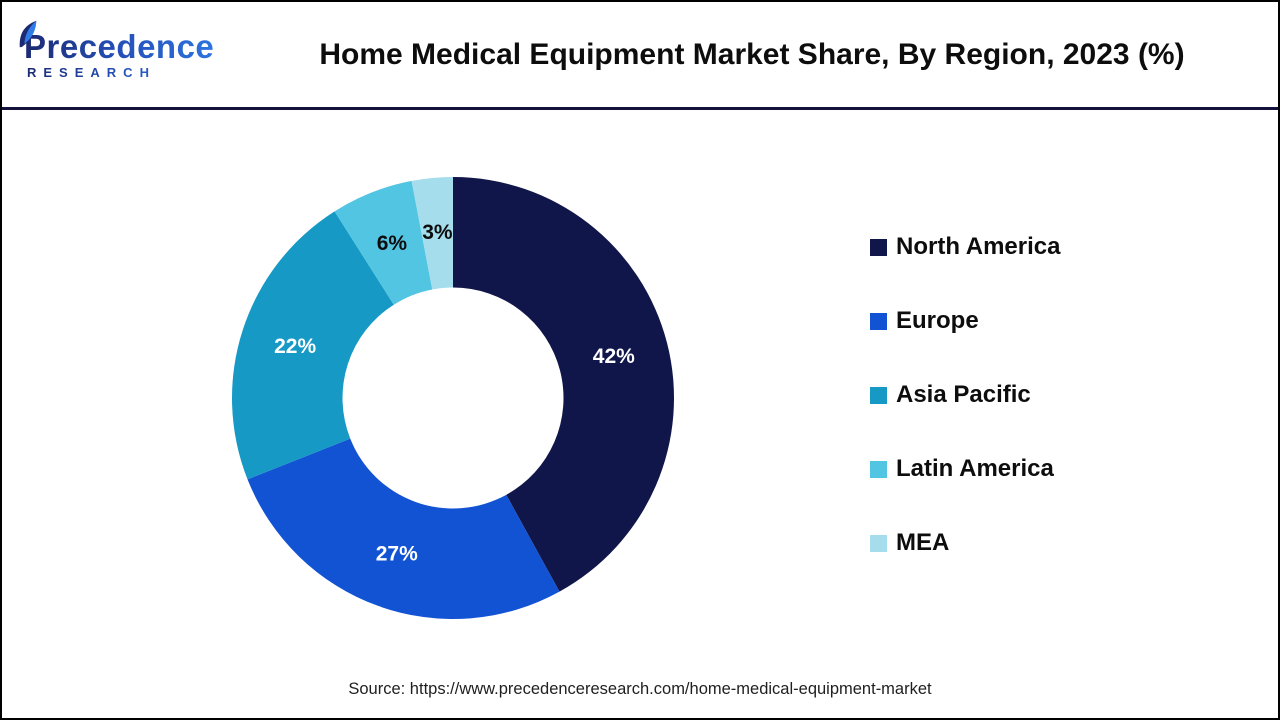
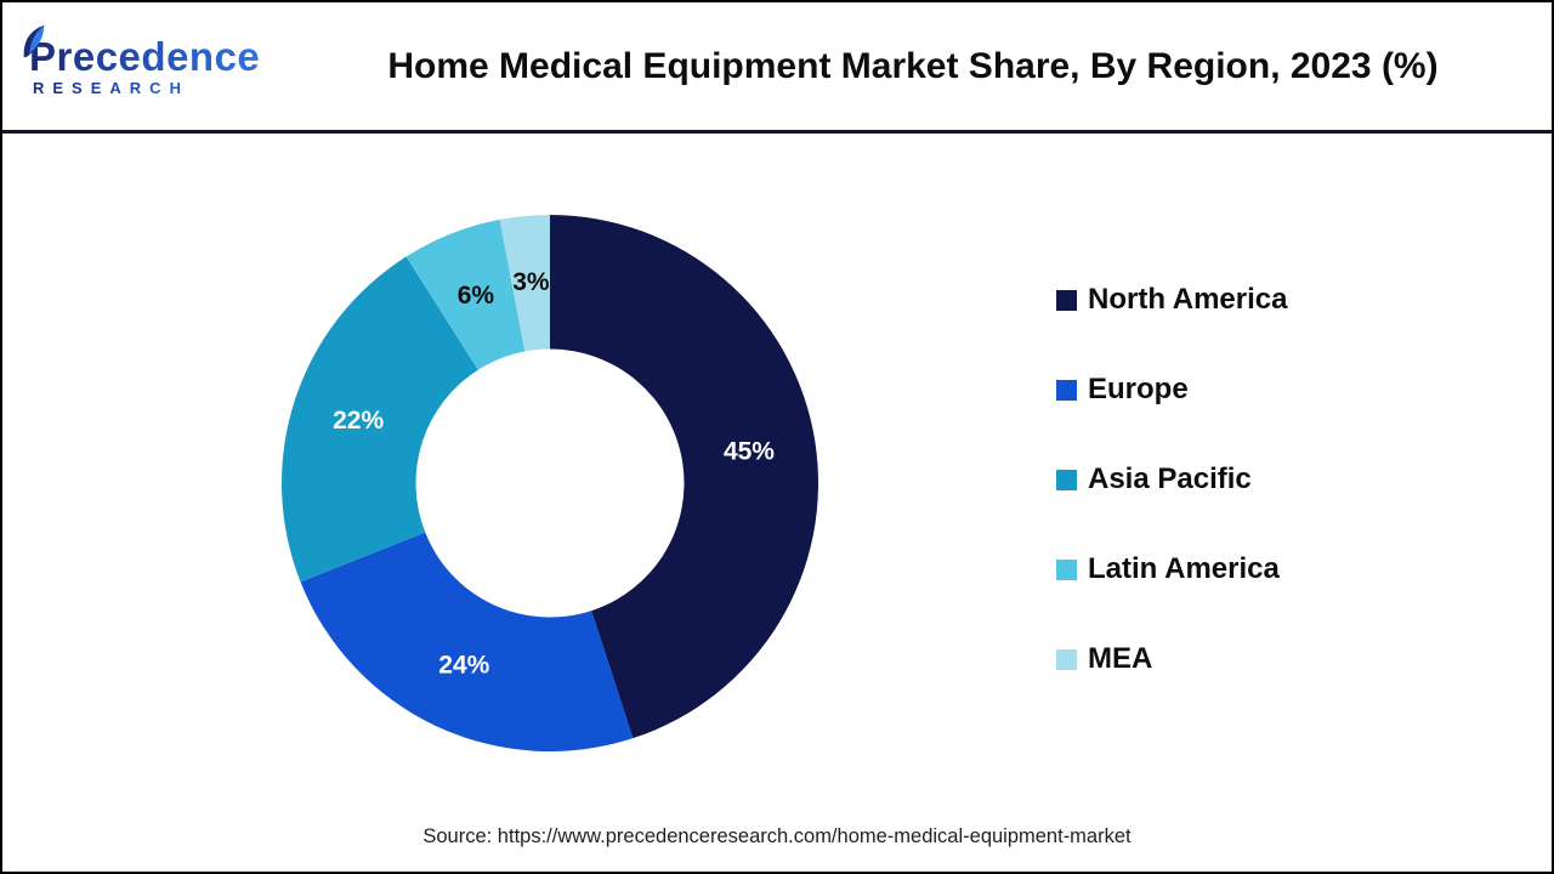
North America: 42% -> 45%
Europe: 27% -> 24%
